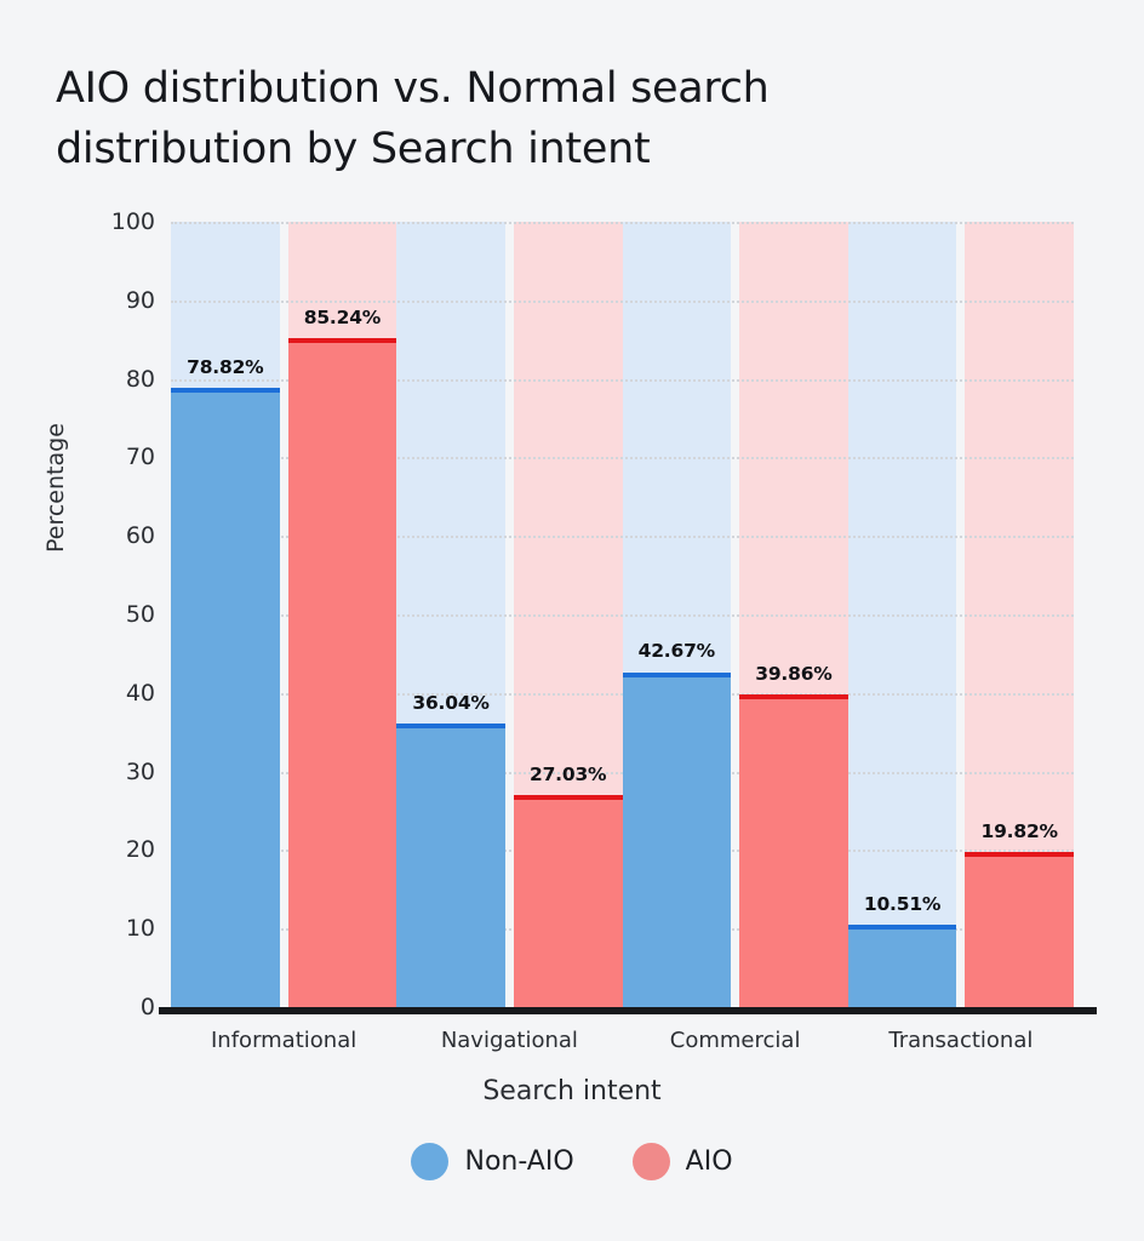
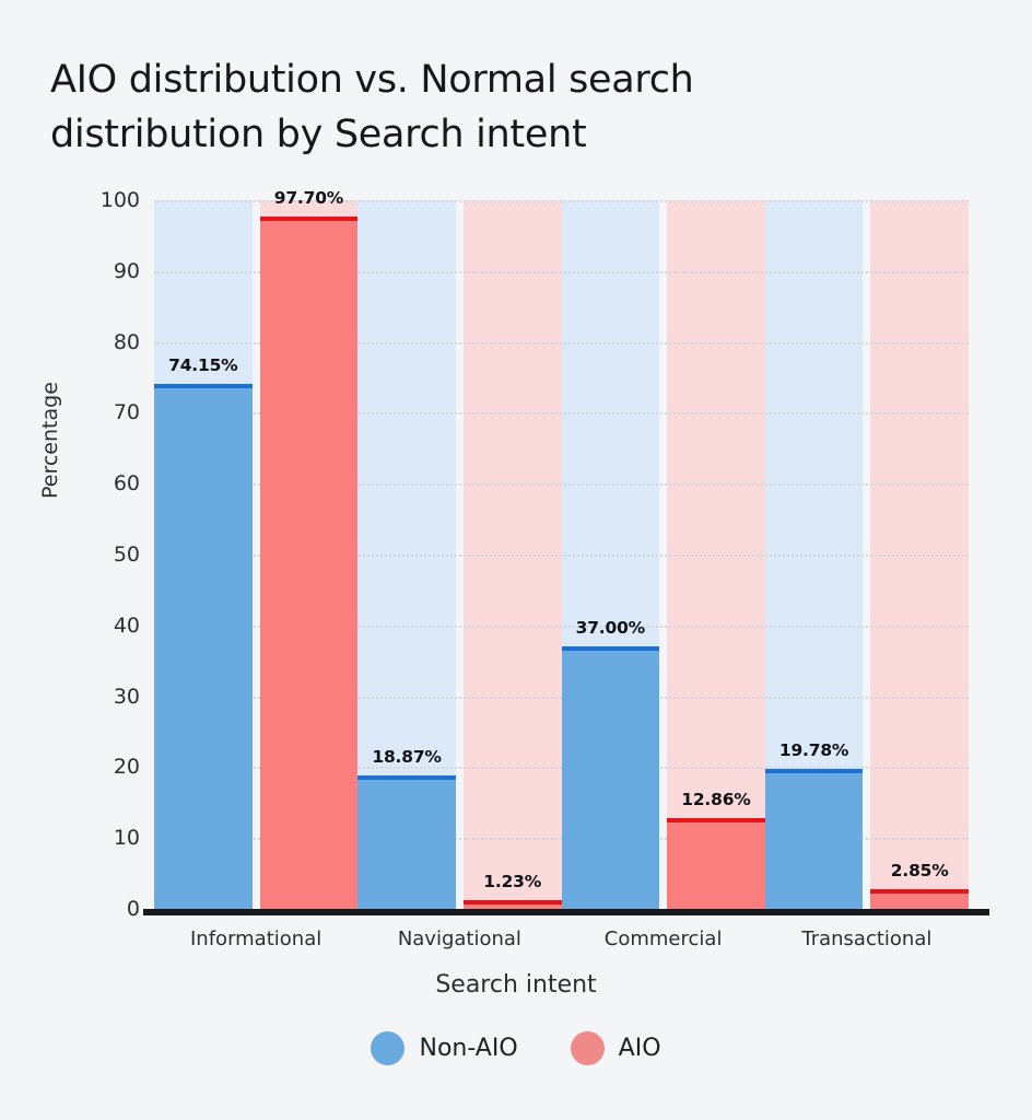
Non-AIO/Informational: 78.82% -> 74.15%
AIO/Informational: 85.24% -> 97.70%
Non-AIO/Navigational: 36.04% -> 18.87%
AIO/Navigational: 27.03% -> 1.23%
Non-AIO/Commercial: 42.67% -> 37.00%
AIO/Commercial: 39.86% -> 12.86%
Non-AIO/Transactional: 10.51% -> 19.78%
AIO/Transactional: 19.82% -> 2.85%
